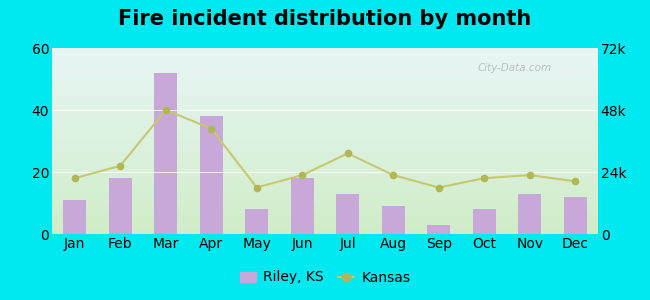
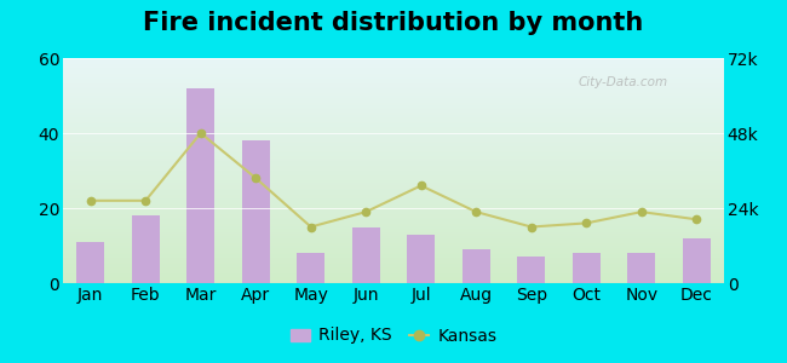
Kansas/Jan: 18 -> 22
Kansas/Apr: 34 -> 28
Riley, KS/Jun: 18 -> 15
Riley, KS/Sep: 3 -> 7
Kansas/Oct: 18 -> 16
Riley, KS/Nov: 13 -> 8
